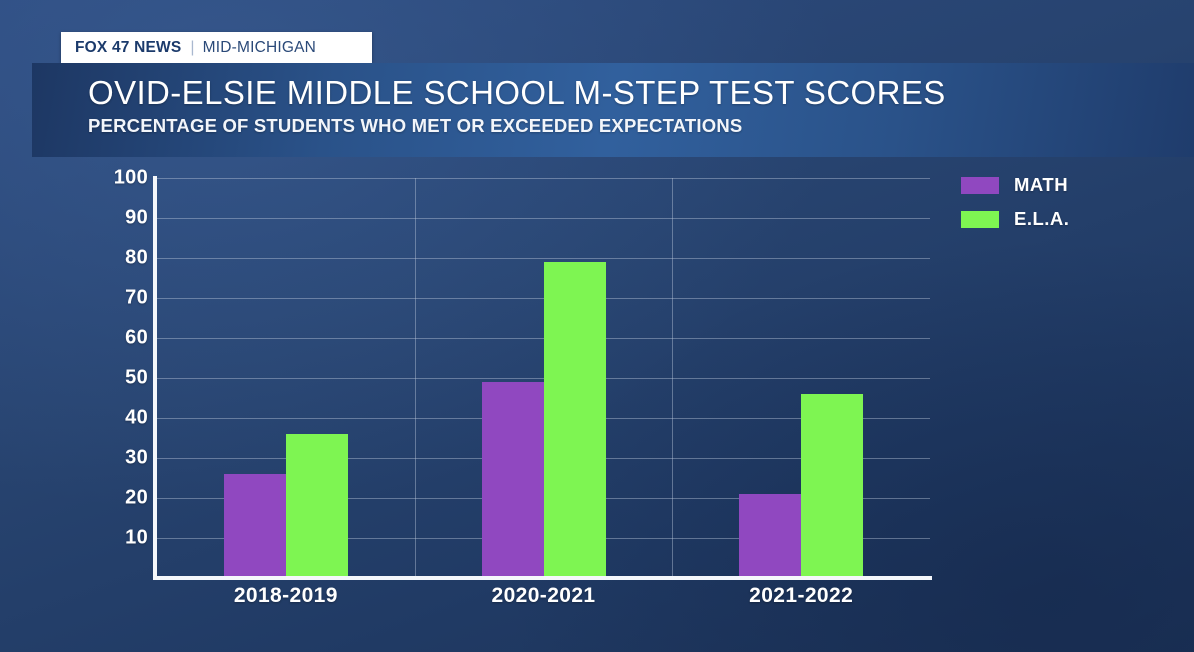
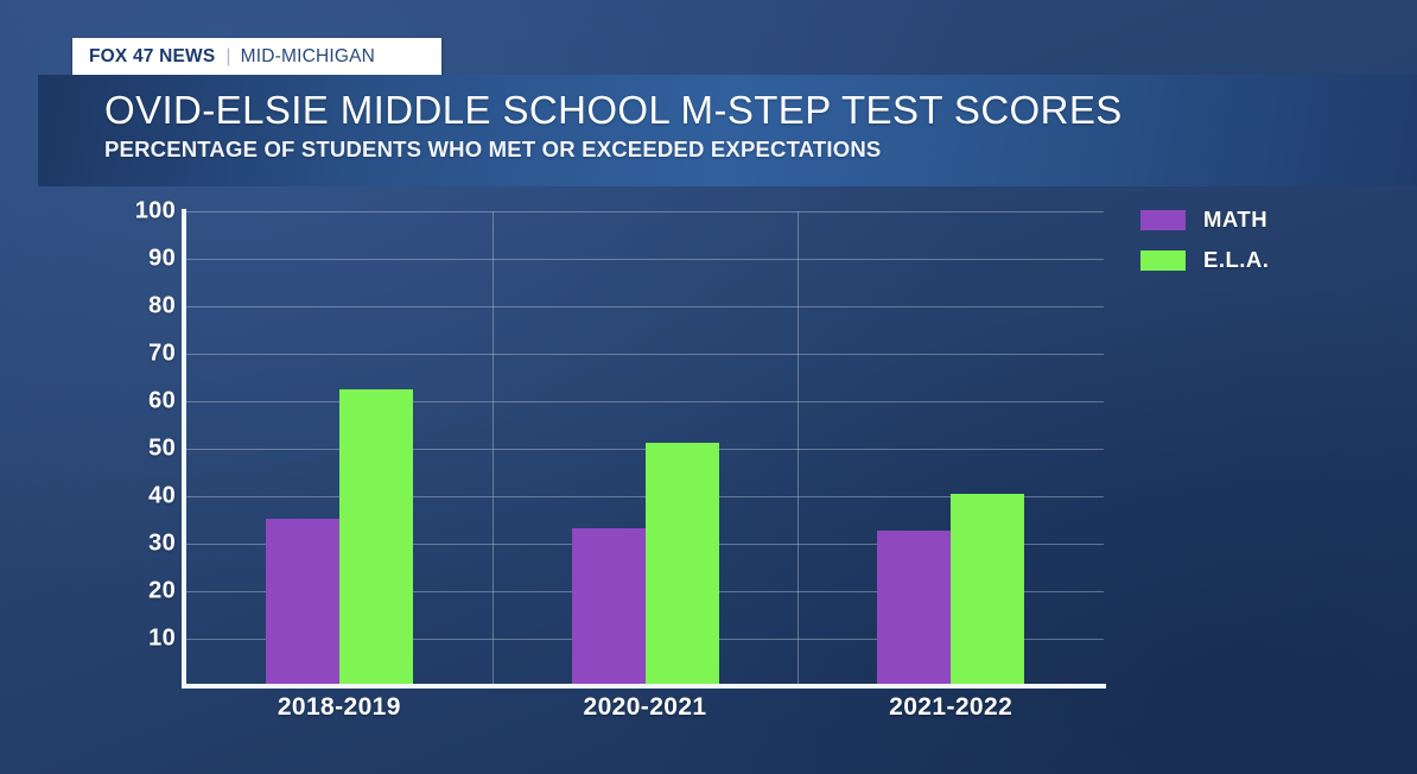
MATH/2018-2019: 26 -> 35
E.L.A./2018-2019: 36 -> 63
MATH/2020-2021: 49 -> 33
E.L.A./2020-2021: 79 -> 51
MATH/2021-2022: 21 -> 33
E.L.A./2021-2022: 46 -> 40
